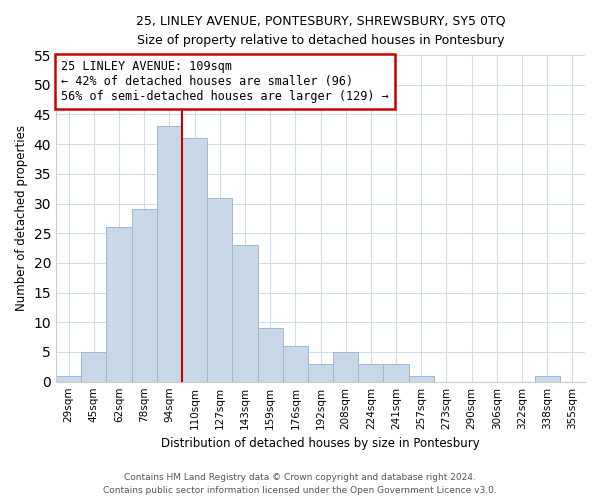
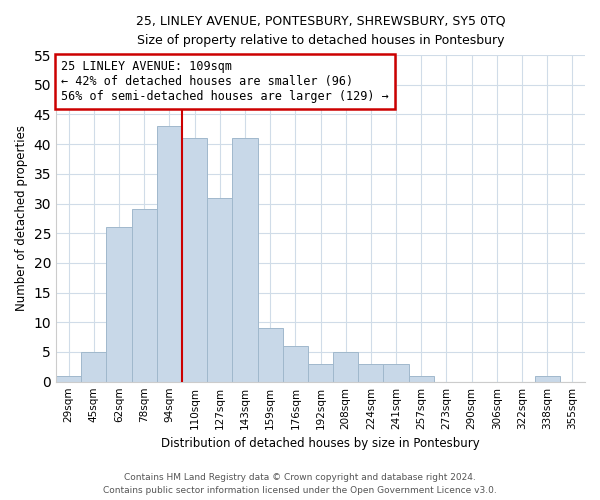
143sqm: 23 -> 41
